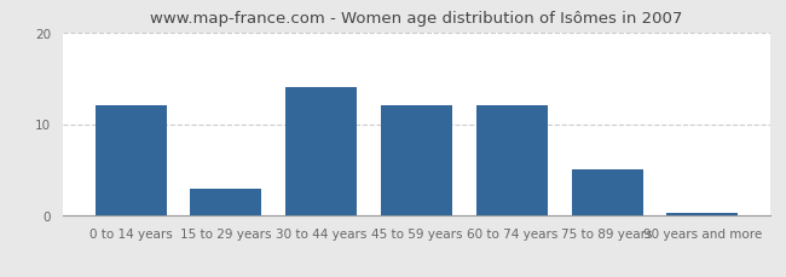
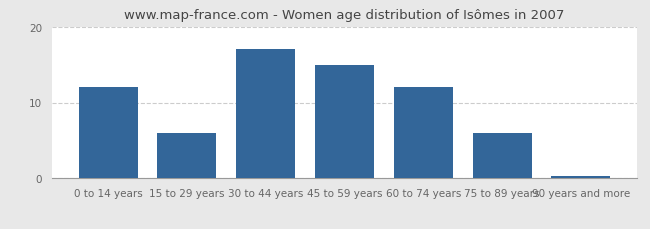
15 to 29 years: 3.0 -> 6.0
30 to 44 years: 14.0 -> 17.0
45 to 59 years: 12.0 -> 15.0
75 to 89 years: 5.0 -> 6.0
